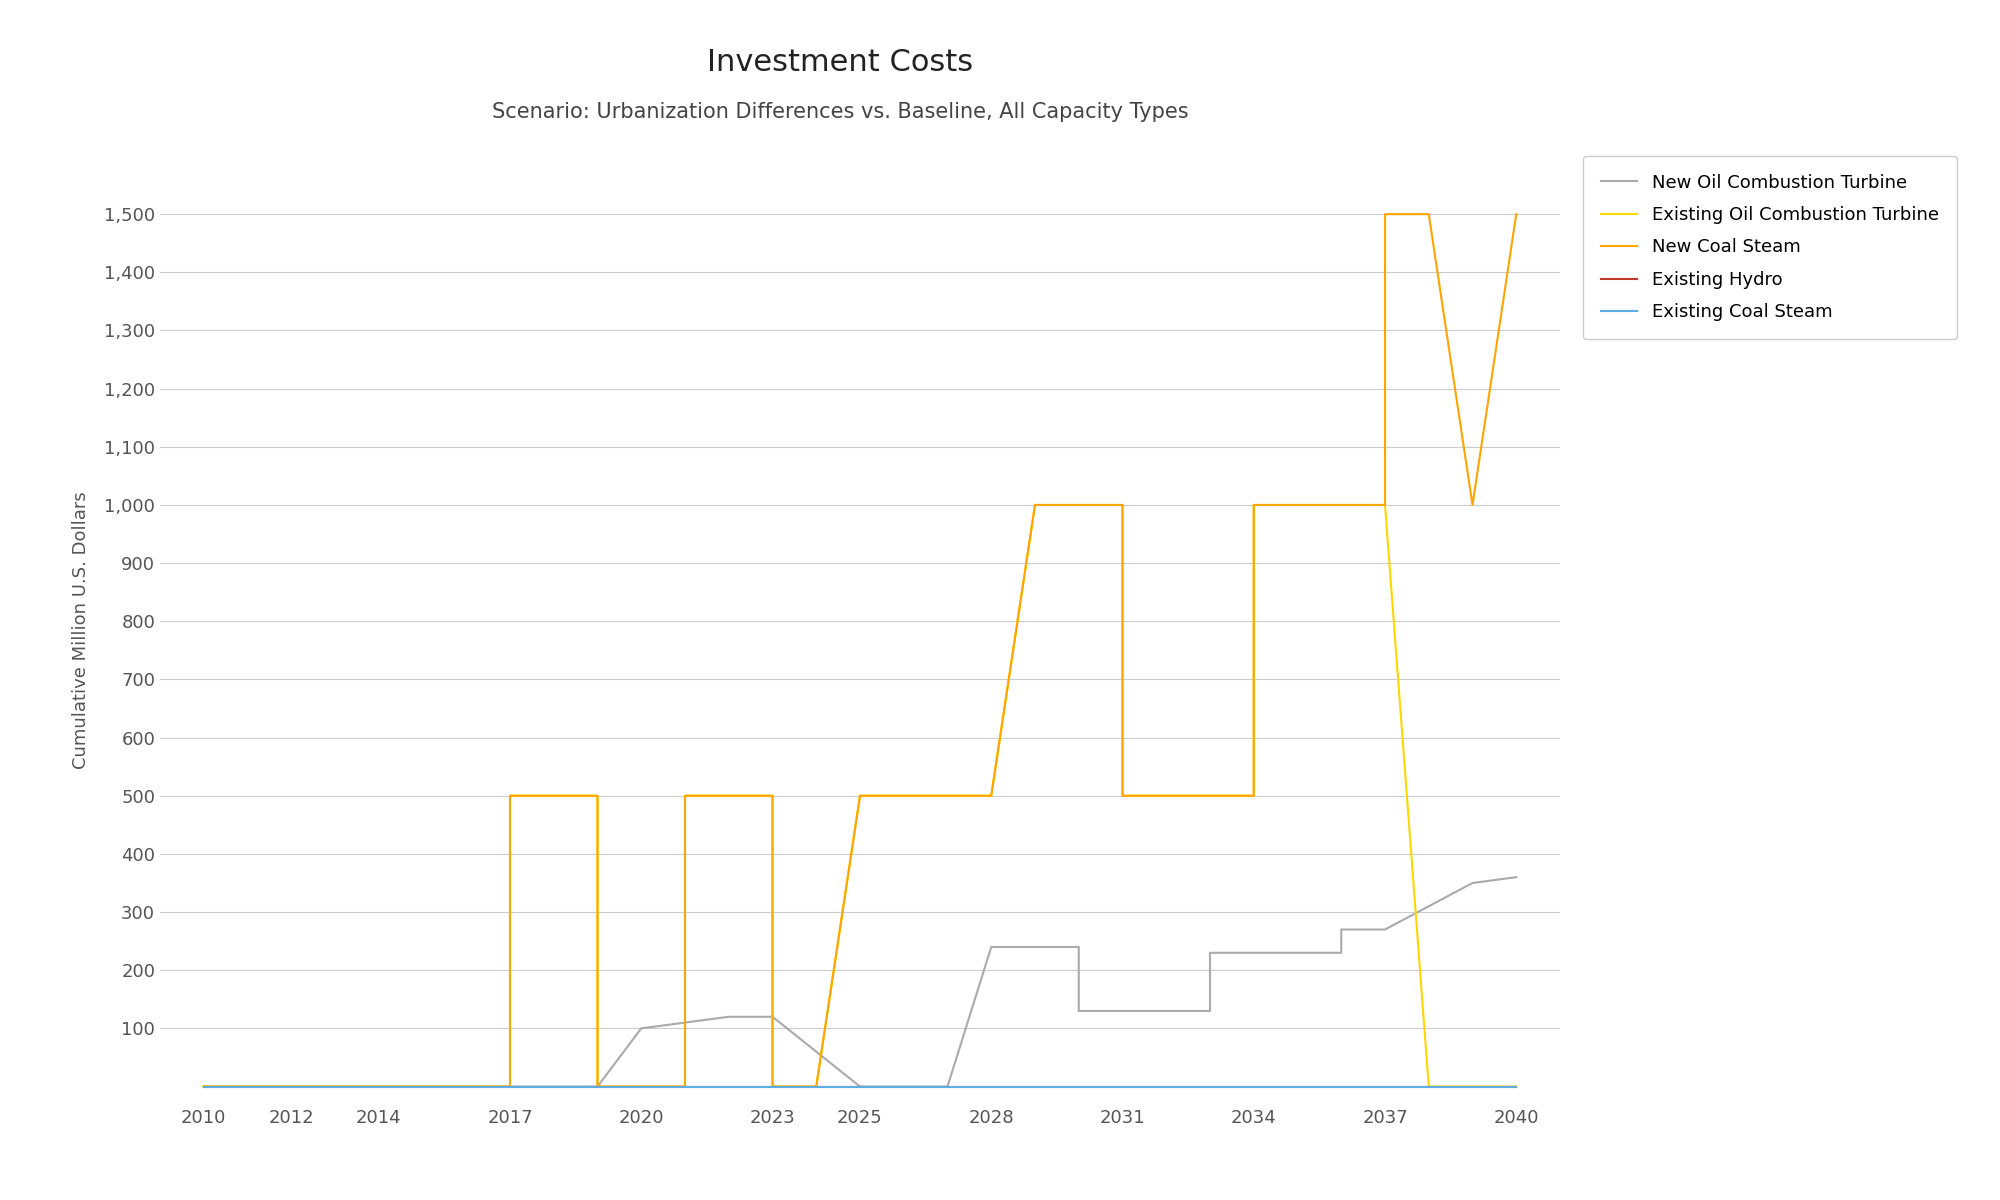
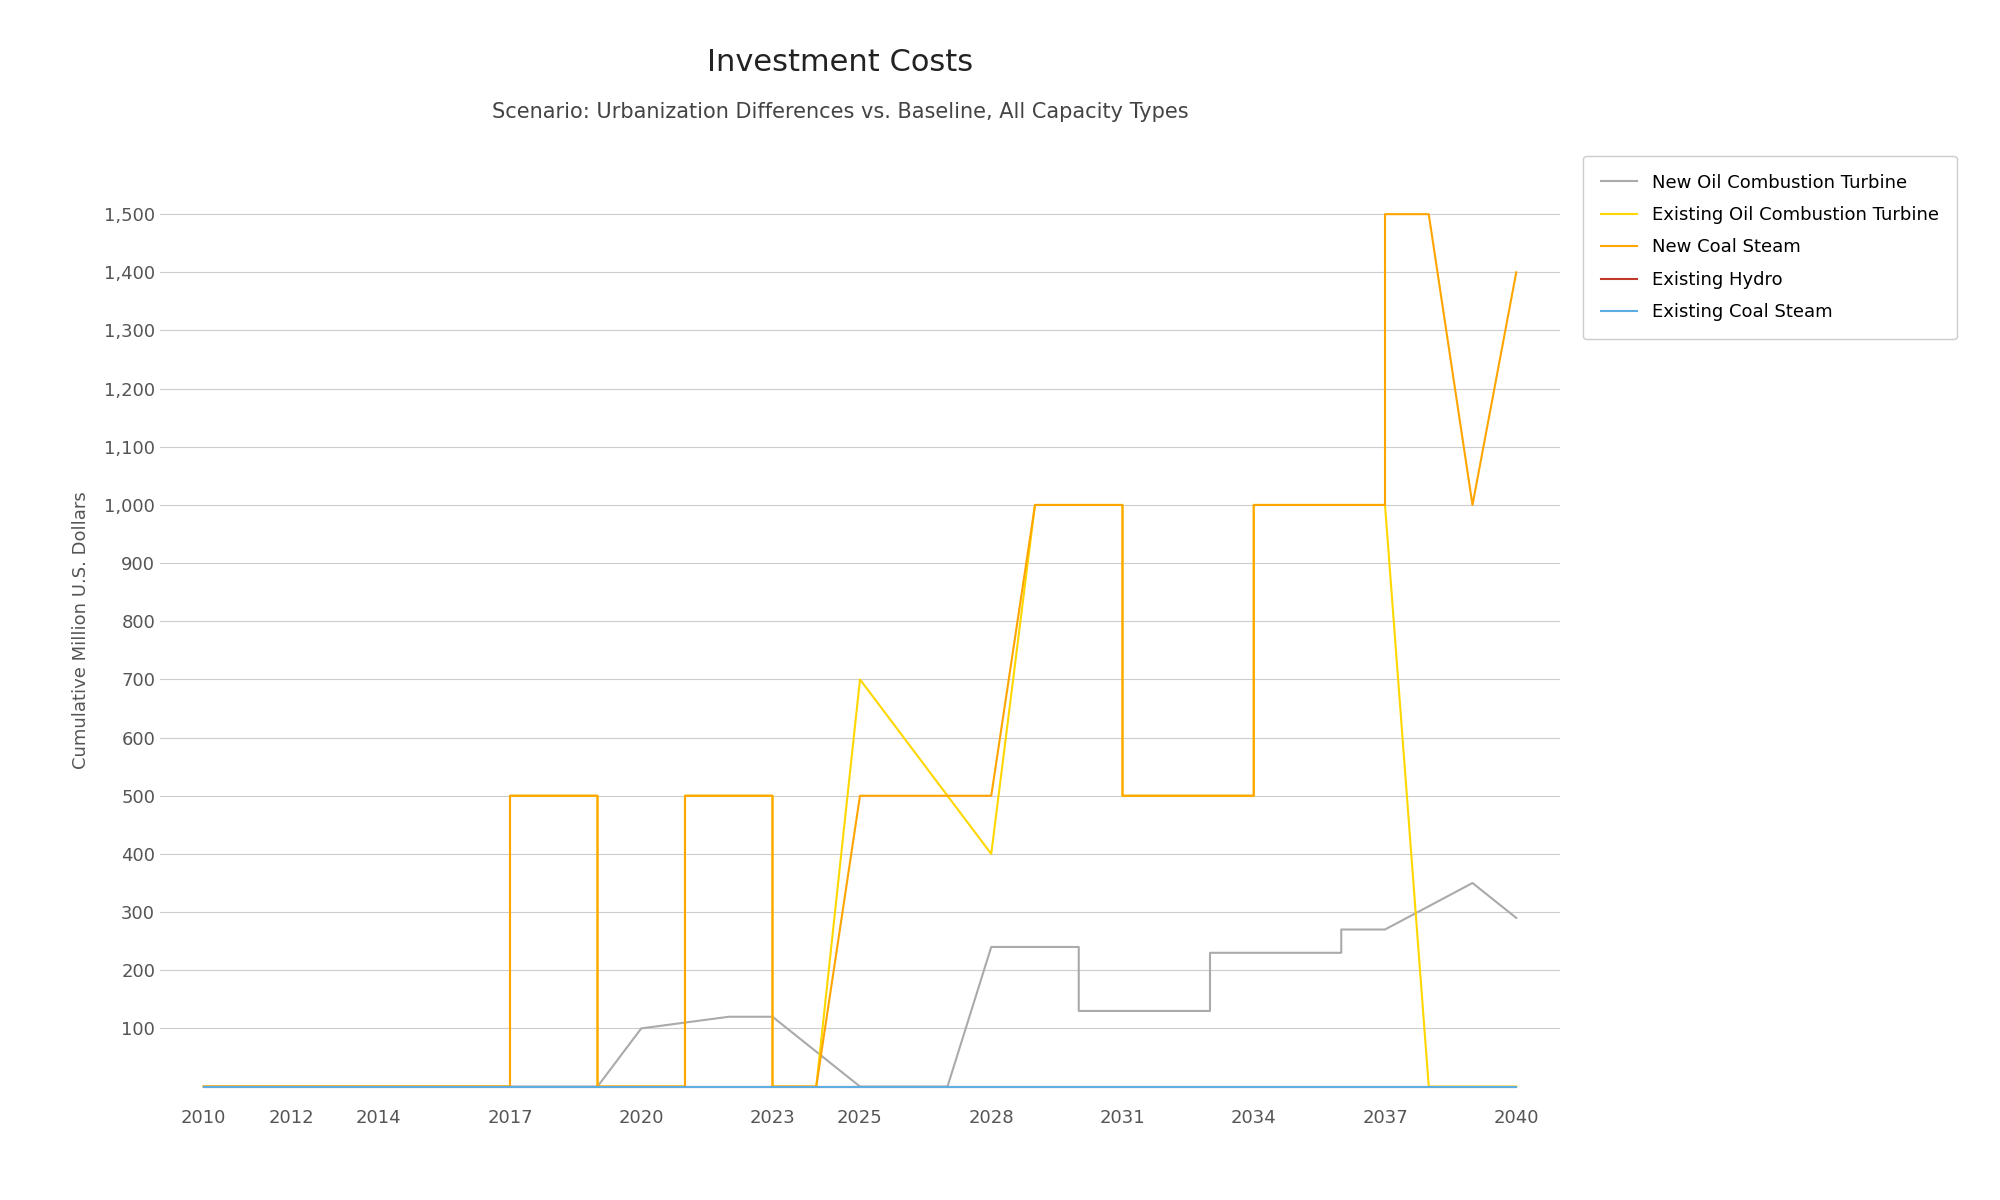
Existing Oil Combustion Turbine/2025: 500 -> 700
Existing Oil Combustion Turbine/2028: 500 -> 400
New Oil Combustion Turbine/2040: 360 -> 290
New Coal Steam/2040: 1,500 -> 1,400
